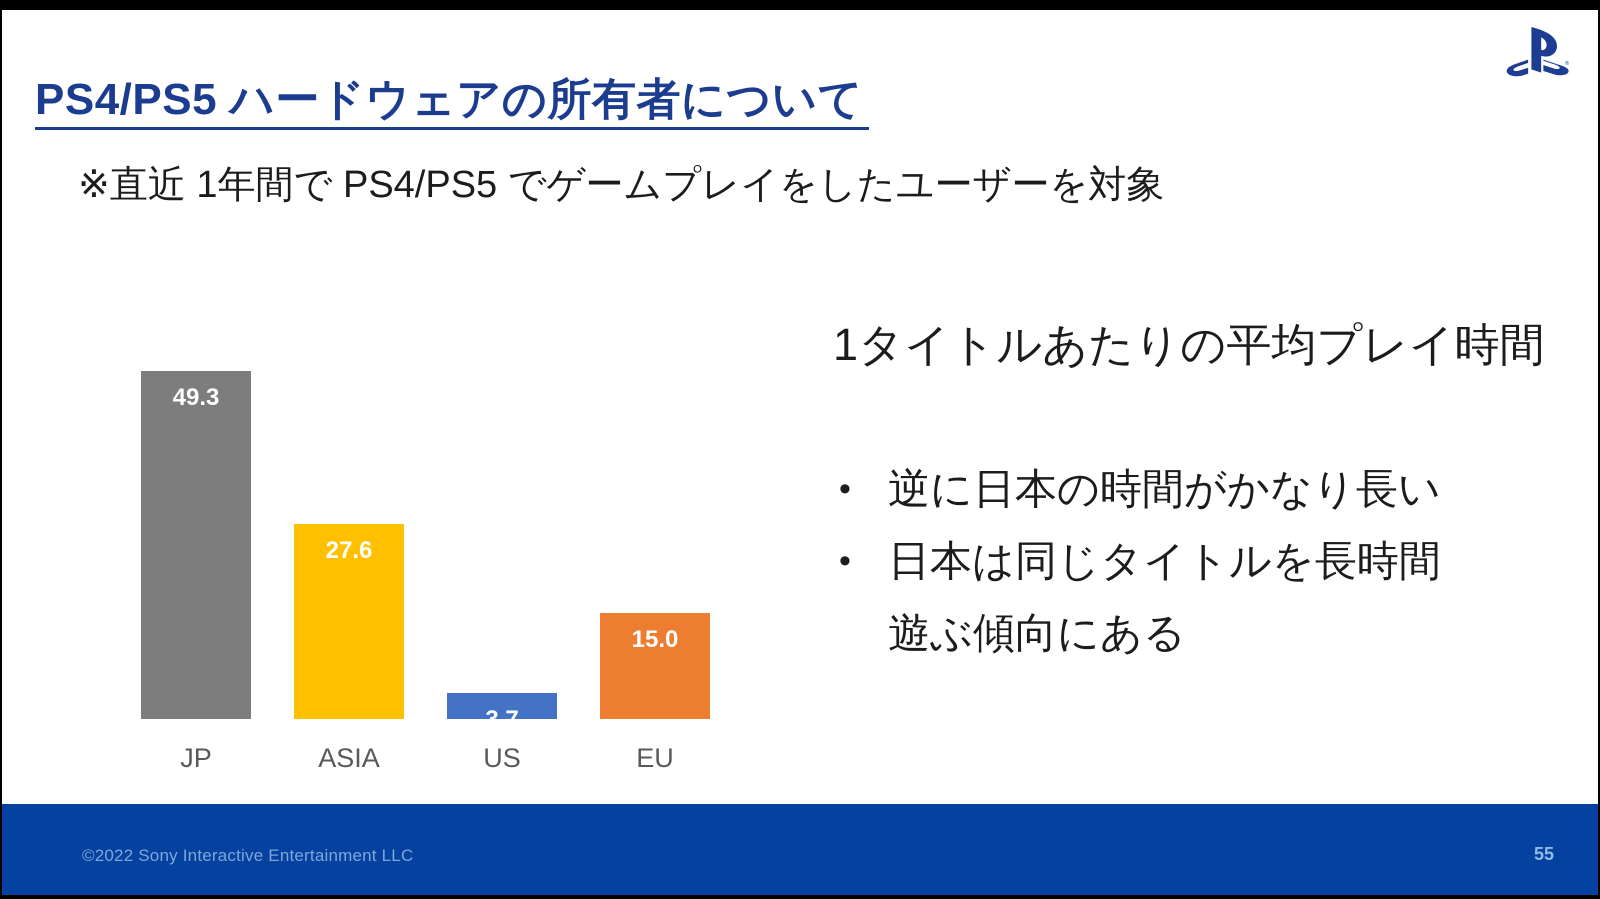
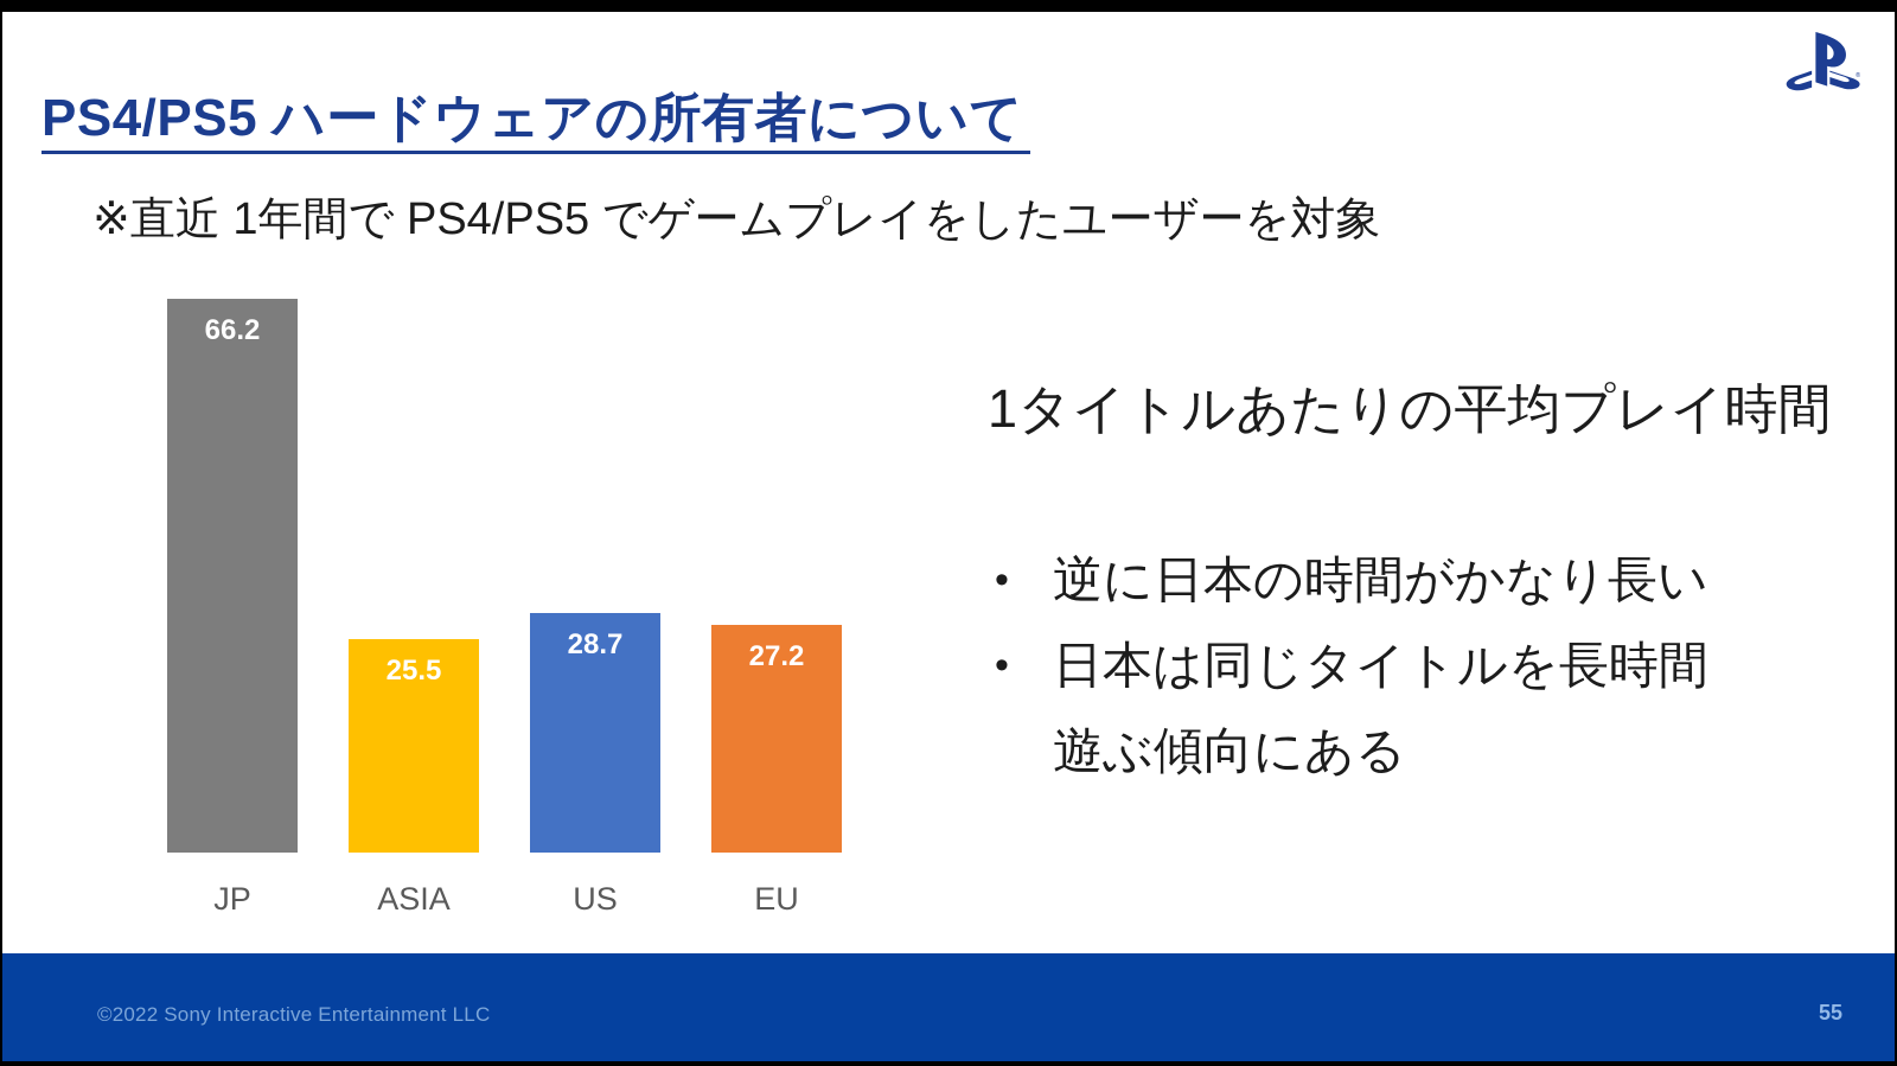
JP: 49.3 -> 66.2
ASIA: 27.6 -> 25.5
US: 3.7 -> 28.7
EU: 15.0 -> 27.2
